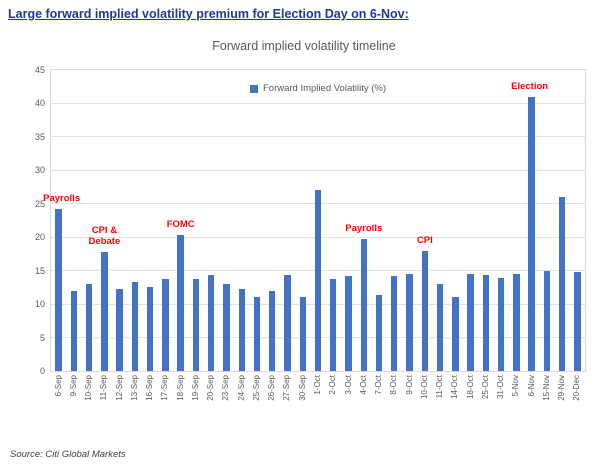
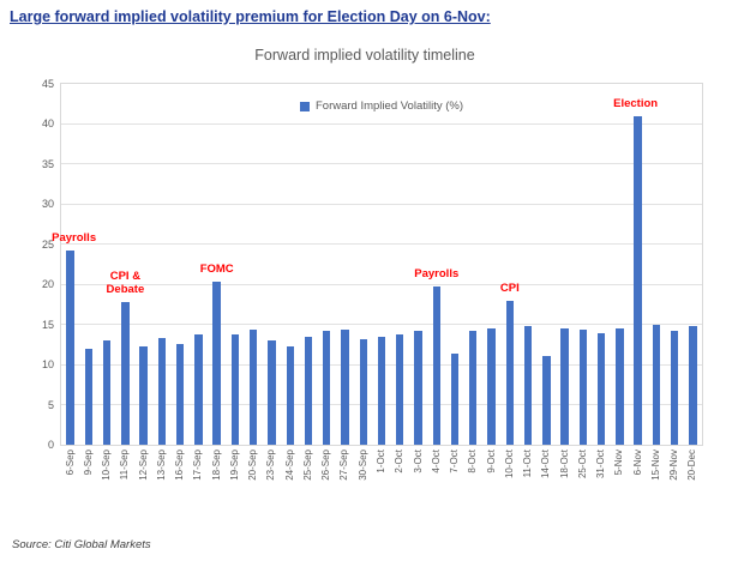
25-Sep: 11 -> 14
26-Sep: 12 -> 14
30-Sep: 11 -> 13
1-Oct: 27 -> 14
11-Oct: 13 -> 15
29-Nov: 26 -> 14
